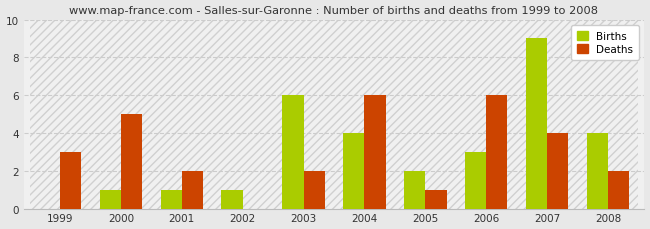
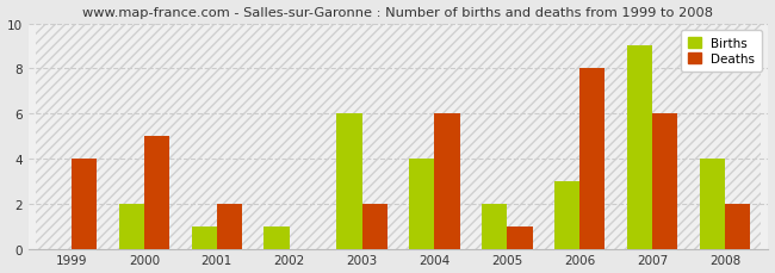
Deaths/1999: 3 -> 4
Births/2000: 1 -> 2
Deaths/2006: 6 -> 8
Deaths/2007: 4 -> 6
